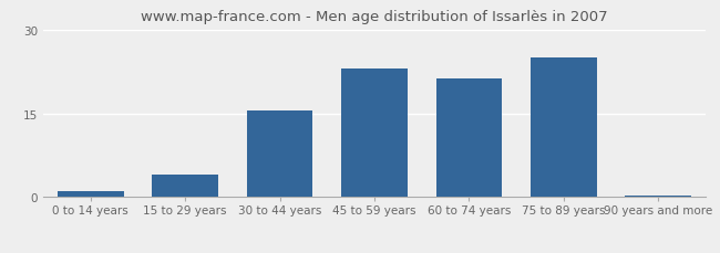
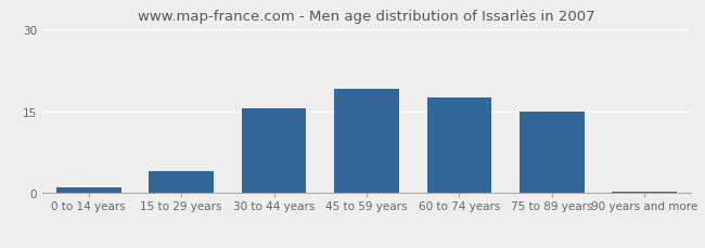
45 to 59 years: 23.0 -> 19.0
60 to 74 years: 21.2 -> 17.5
75 to 89 years: 25.0 -> 15.0
